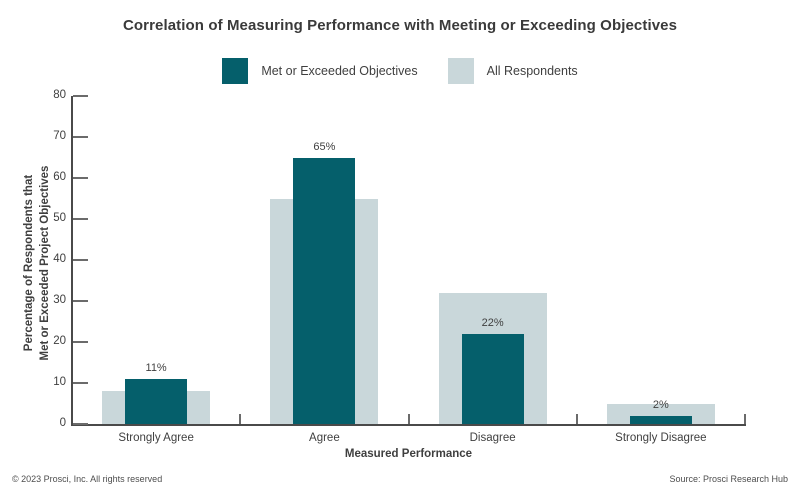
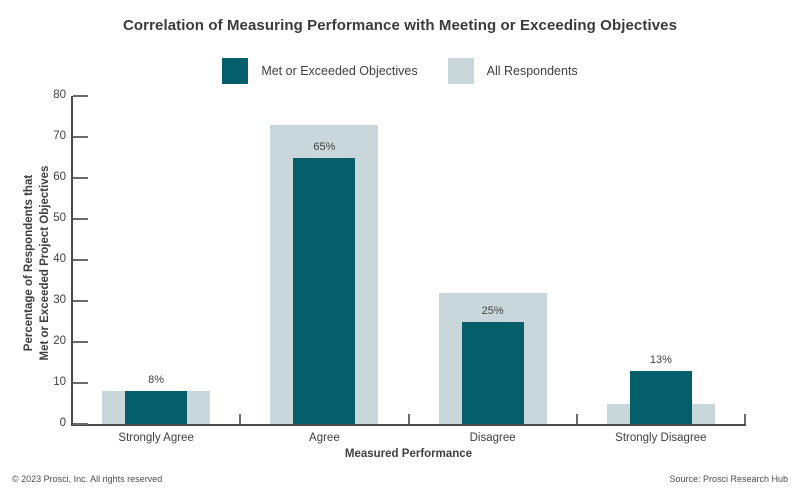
Met or Exceeded Objectives/Strongly Agree: 11% -> 8%
All Respondents/Agree: 55 -> 73
Met or Exceeded Objectives/Disagree: 22% -> 25%
Met or Exceeded Objectives/Strongly Disagree: 2% -> 13%
